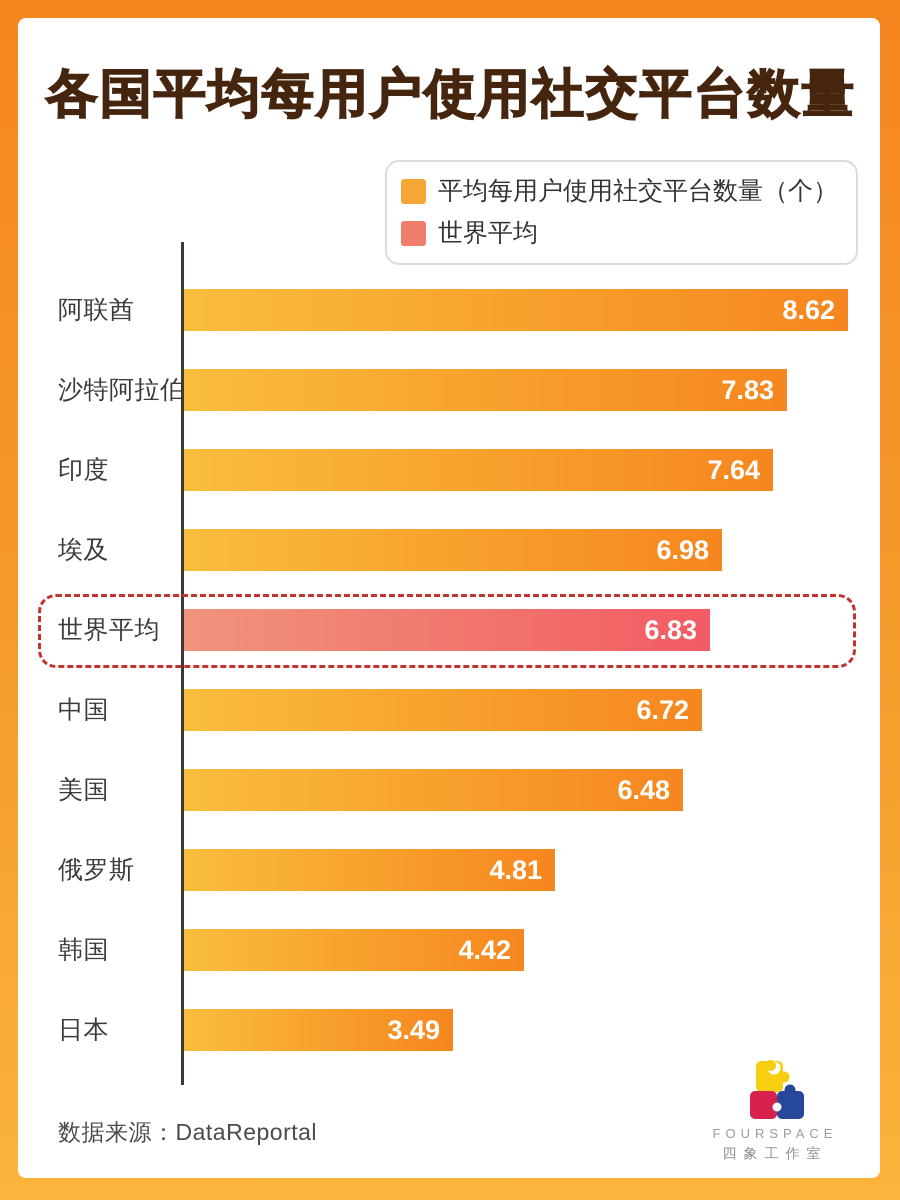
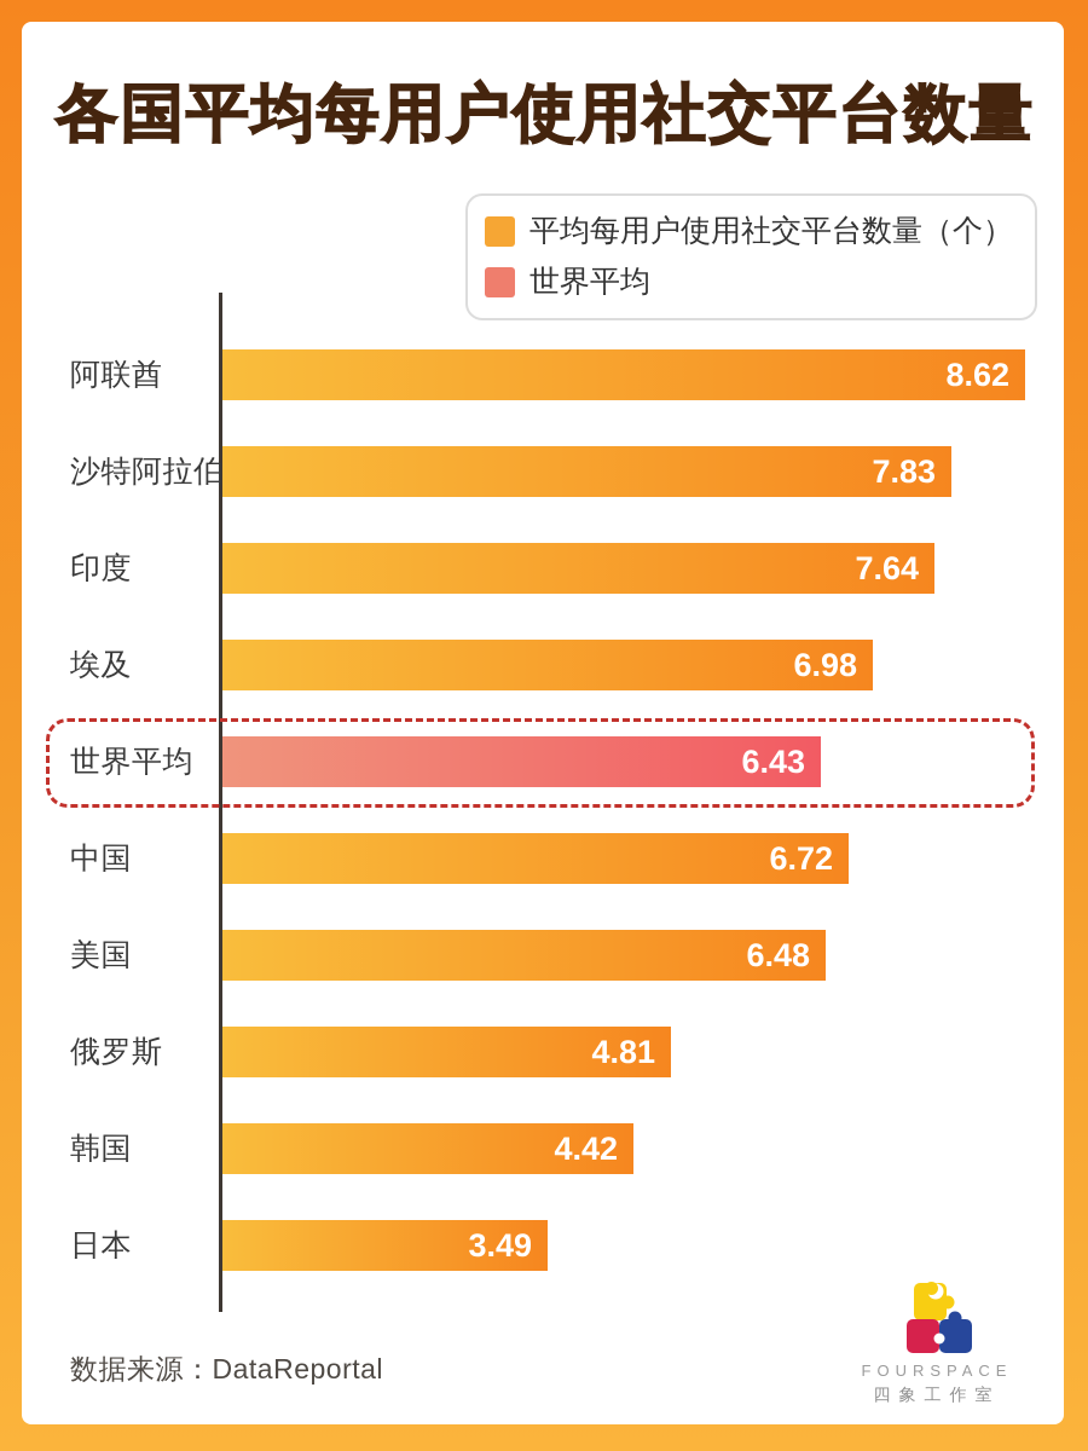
世界平均: 6.83 -> 6.43
